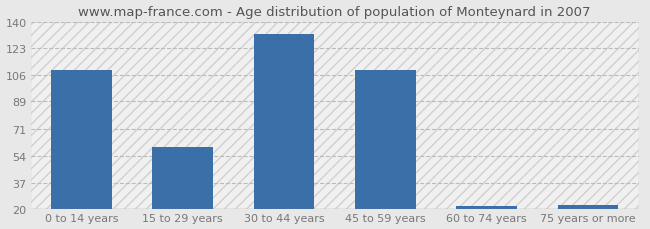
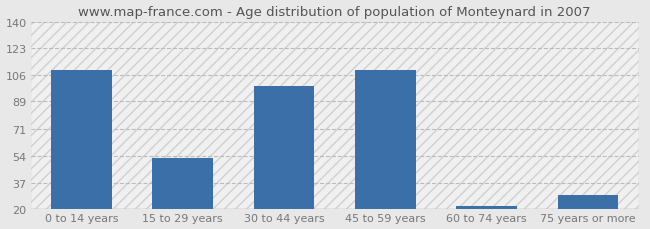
15 to 29 years: 60 -> 53
30 to 44 years: 132 -> 99
75 years or more: 23 -> 29
